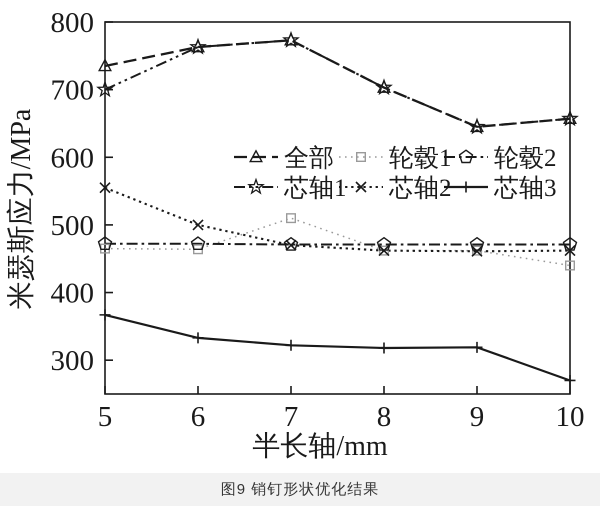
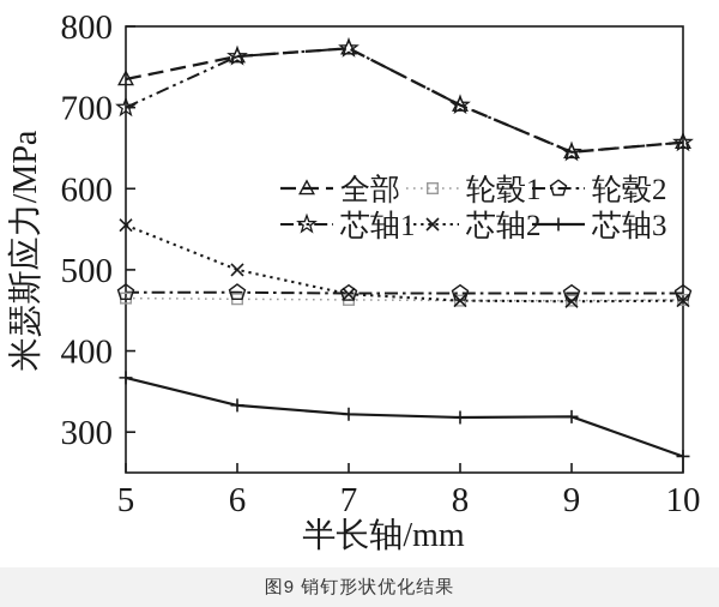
轮毂1/7: 510 -> 460
轮毂1/10: 440 -> 460
